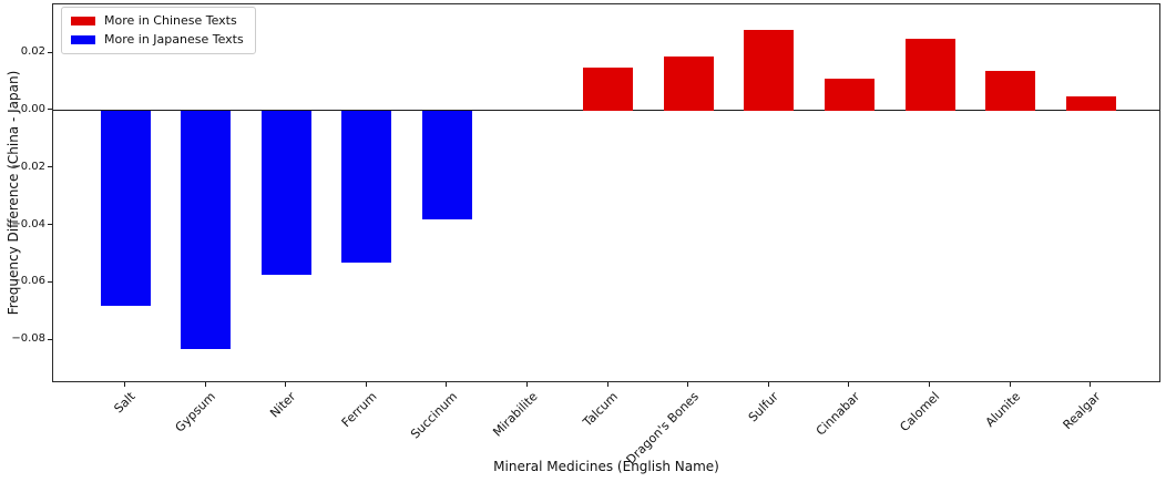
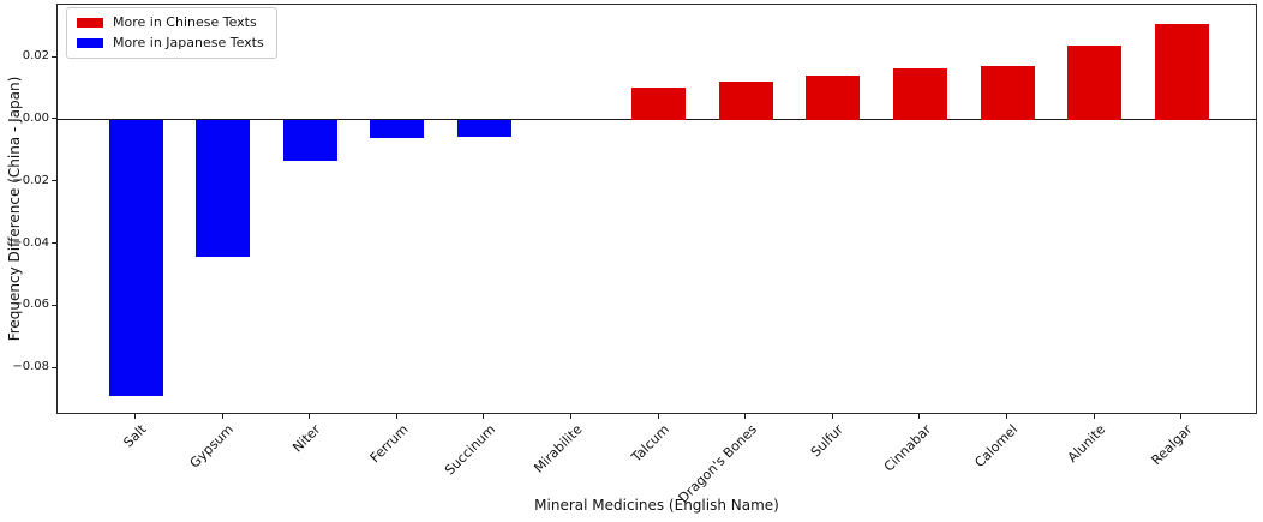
Salt: -0.068 -> -0.089
Gypsum: -0.083 -> -0.044
Niter: -0.057 -> -0.013
Ferrum: -0.053 -> -0.006
Succinum: -0.038 -> -0.006
Talcum: 0.015 -> 0.010
Dragon's Bones: 0.019 -> 0.012
Sulfur: 0.028 -> 0.014
Cinnabar: 0.011 -> 0.017
Calomel: 0.025 -> 0.017
Alunite: 0.014 -> 0.024
Realgar: 0.005 -> 0.031
